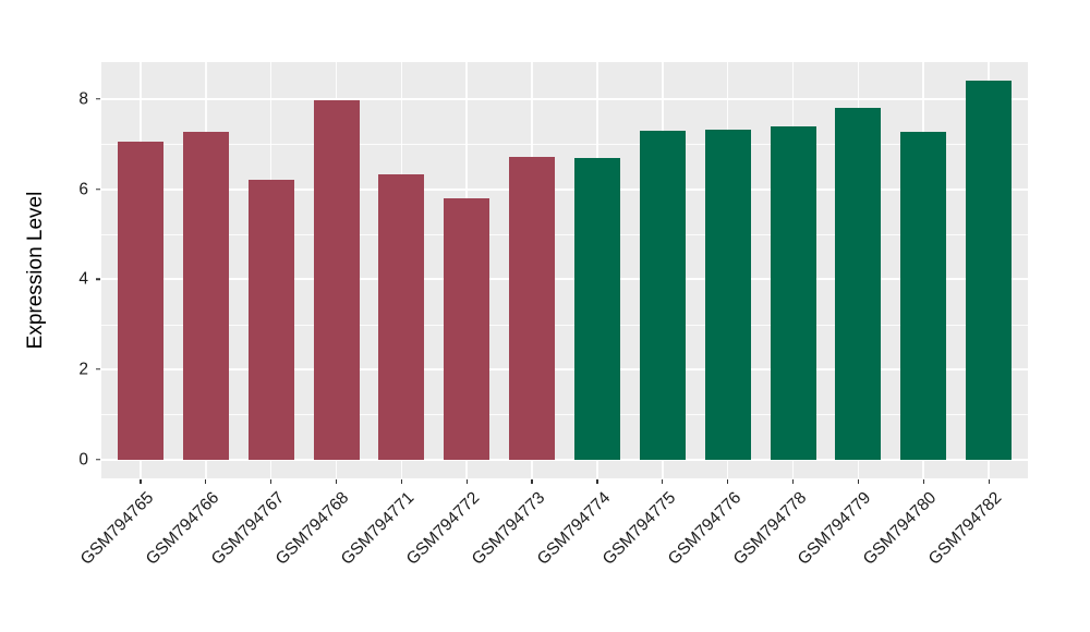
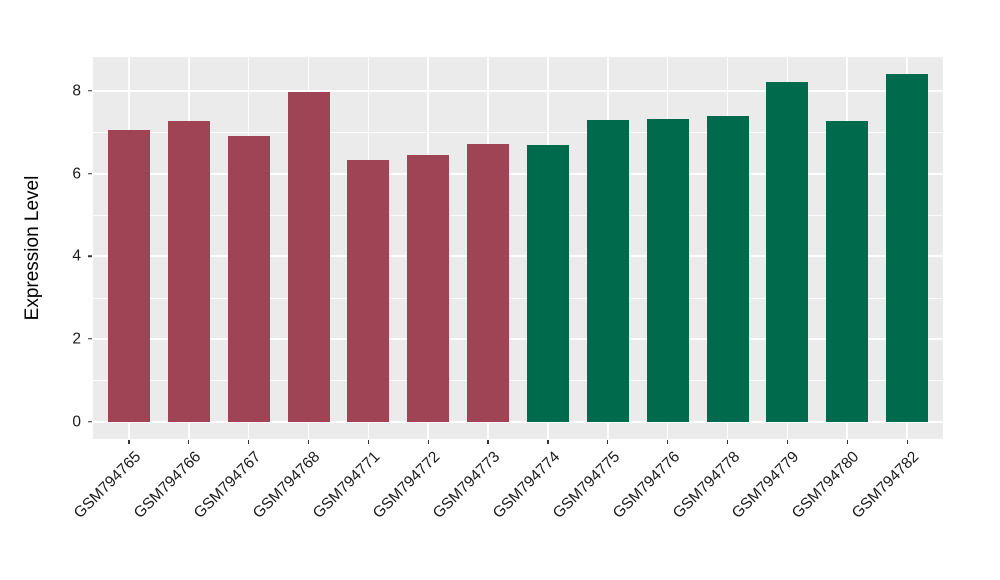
GSM794767: 6.2 -> 6.9
GSM794772: 5.8 -> 6.5
GSM794779: 7.8 -> 8.2
